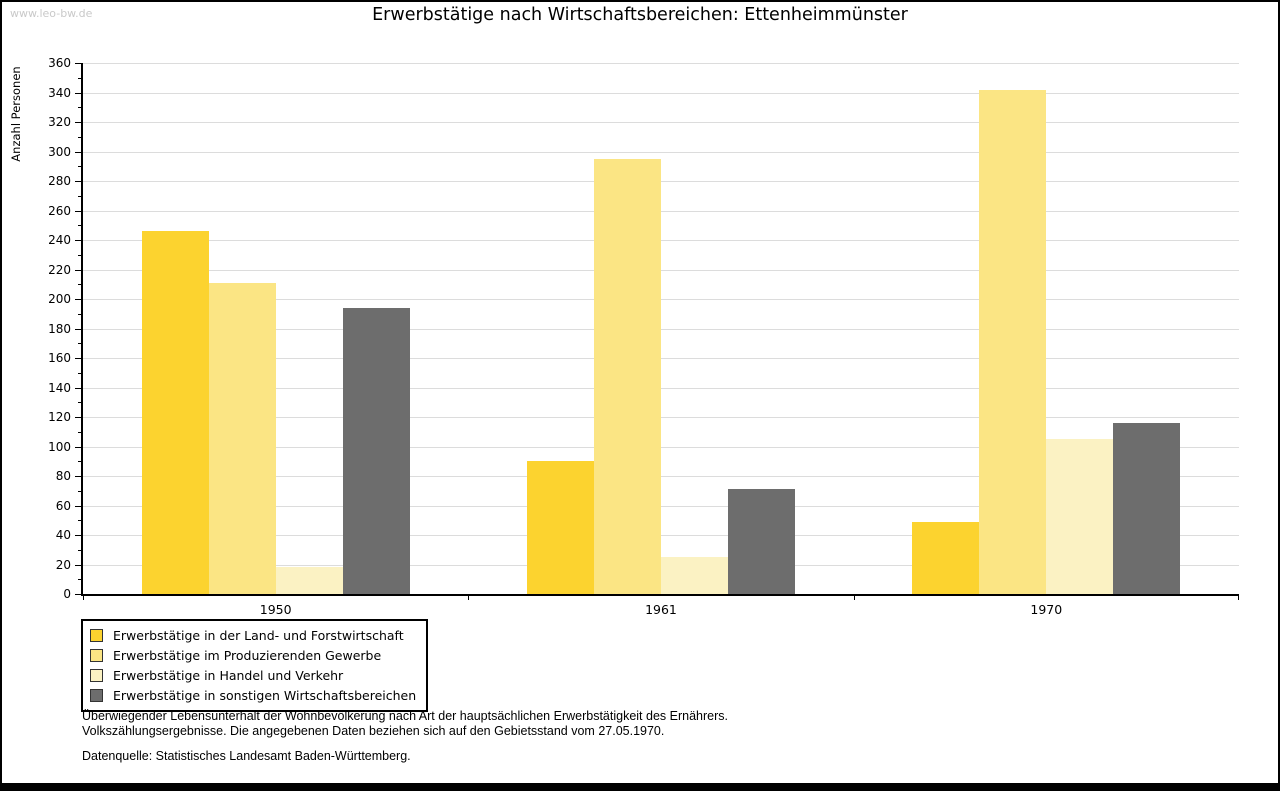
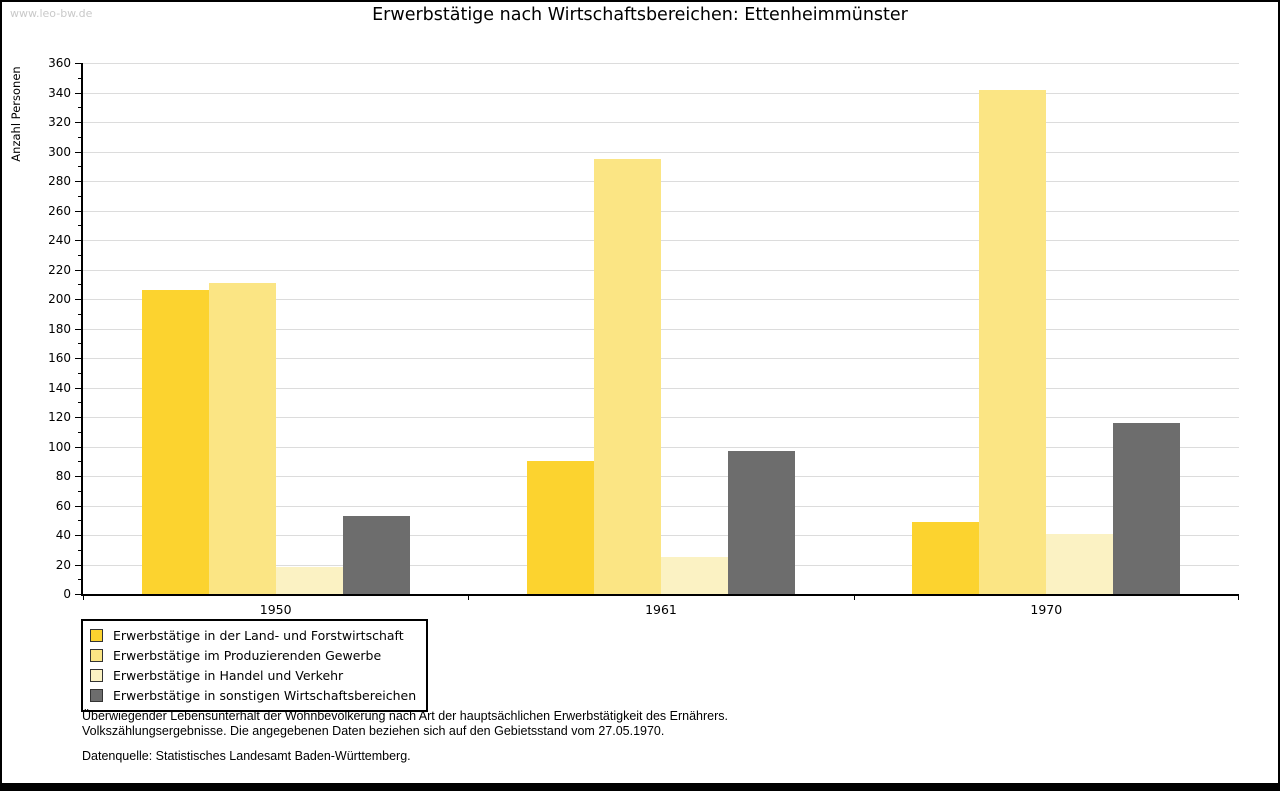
Erwerbstätige in der Land- und Forstwirtschaft/1950: 246 -> 206
Erwerbstätige in sonstigen Wirtschaftsbereichen/1950: 194 -> 53
Erwerbstätige in sonstigen Wirtschaftsbereichen/1961: 71 -> 97
Erwerbstätige in Handel und Verkehr/1970: 105 -> 41
